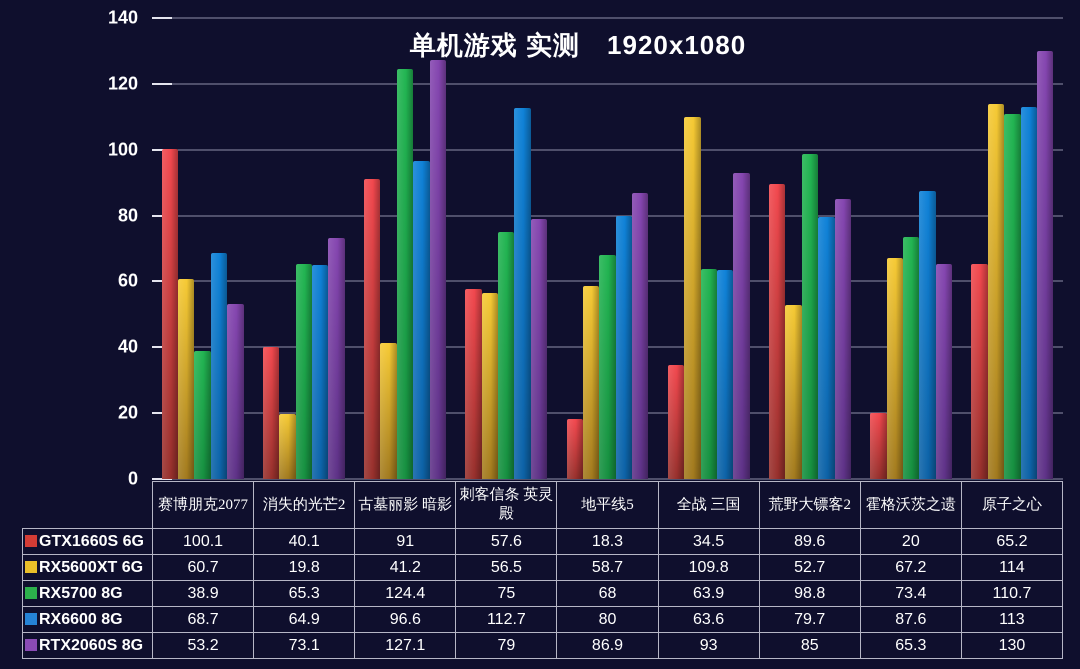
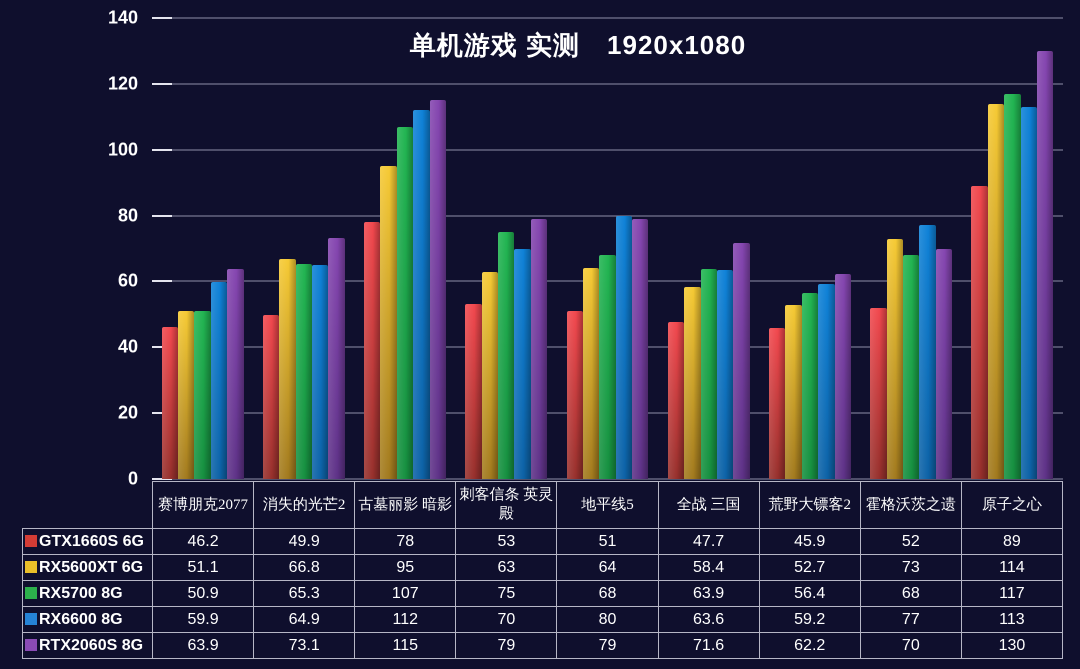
GTX1660S 6G/赛博朋克2077: 100.1 -> 46.2
RX5600XT 6G/赛博朋克2077: 60.7 -> 51.1
RX5700 8G/赛博朋克2077: 38.9 -> 50.9
RX6600 8G/赛博朋克2077: 68.7 -> 59.9
RTX2060S 8G/赛博朋克2077: 53.2 -> 63.9
GTX1660S 6G/消失的光芒2: 40.1 -> 49.9
RX5600XT 6G/消失的光芒2: 19.8 -> 66.8
GTX1660S 6G/古墓丽影 暗影: 91 -> 78
RX5600XT 6G/古墓丽影 暗影: 41.2 -> 95
RX5700 8G/古墓丽影 暗影: 124.4 -> 107
RX6600 8G/古墓丽影 暗影: 96.6 -> 112
RTX2060S 8G/古墓丽影 暗影: 127.1 -> 115
GTX1660S 6G/刺客信条 英灵殿: 57.6 -> 53
RX5600XT 6G/刺客信条 英灵殿: 56.5 -> 63
RX6600 8G/刺客信条 英灵殿: 112.7 -> 70
GTX1660S 6G/地平线5: 18.3 -> 51
RX5600XT 6G/地平线5: 58.7 -> 64
RTX2060S 8G/地平线5: 86.9 -> 79
GTX1660S 6G/全战 三国: 34.5 -> 47.7
RX5600XT 6G/全战 三国: 109.8 -> 58.4
RTX2060S 8G/全战 三国: 93 -> 71.6
GTX1660S 6G/荒野大镖客2: 89.6 -> 45.9
RX5700 8G/荒野大镖客2: 98.8 -> 56.4
RX6600 8G/荒野大镖客2: 79.7 -> 59.2
RTX2060S 8G/荒野大镖客2: 85 -> 62.2
GTX1660S 6G/霍格沃茨之遗: 20 -> 52
RX5600XT 6G/霍格沃茨之遗: 67.2 -> 73
RX5700 8G/霍格沃茨之遗: 73.4 -> 68
RX6600 8G/霍格沃茨之遗: 87.6 -> 77
RTX2060S 8G/霍格沃茨之遗: 65.3 -> 70
GTX1660S 6G/原子之心: 65.2 -> 89
RX5700 8G/原子之心: 110.7 -> 117
